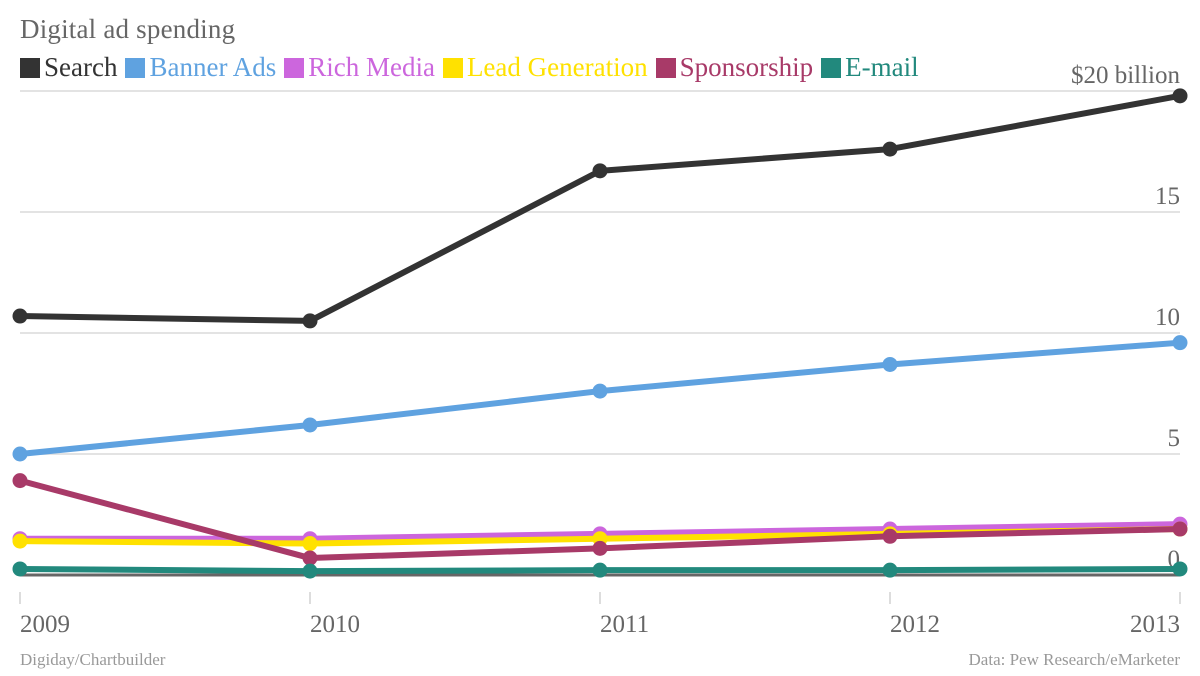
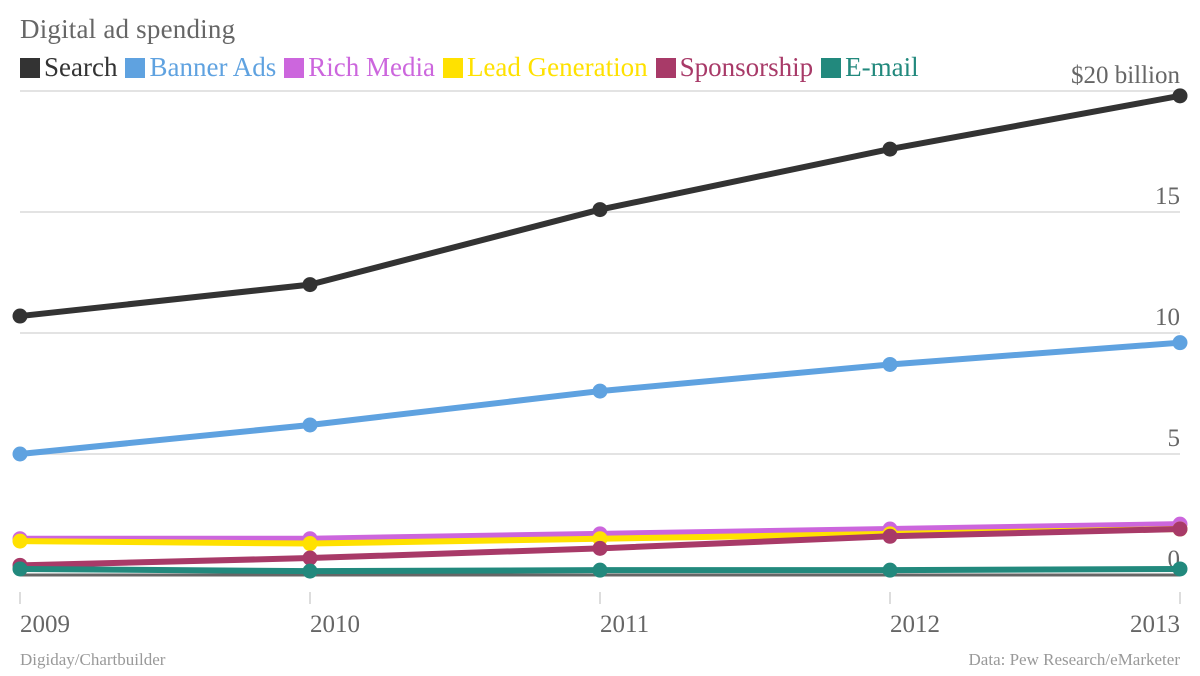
Sponsorship/2009: 3.9 -> 0.4
Search/2010: 10.5 -> 12.0
Search/2011: 16.7 -> 15.1
